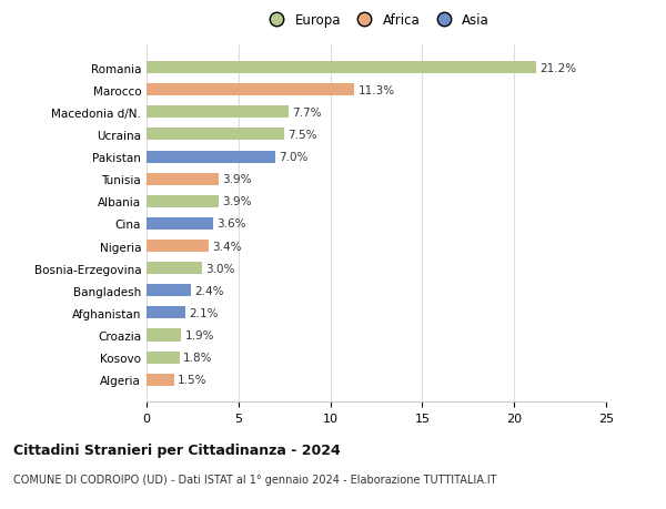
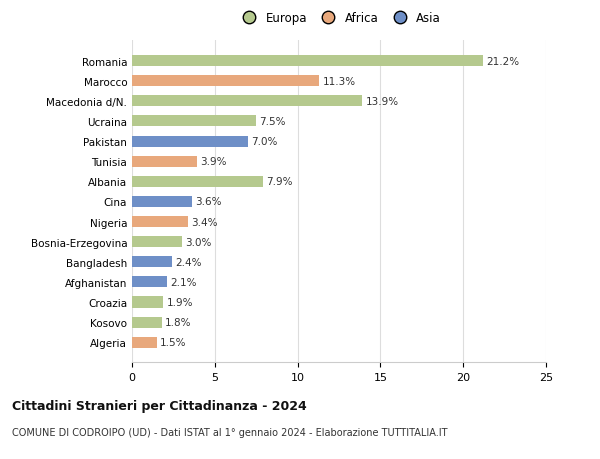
Macedonia d/N.: 7.7% -> 13.9%
Albania: 3.9% -> 7.9%
